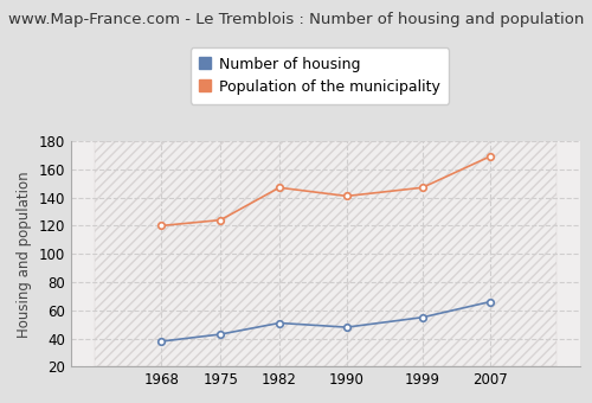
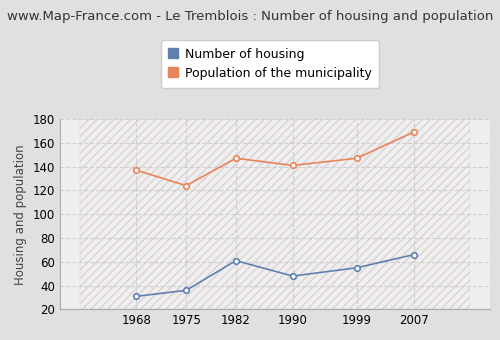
Number of housing/1968: 38 -> 31
Population of the municipality/1968: 120 -> 137
Number of housing/1975: 43 -> 36
Number of housing/1982: 51 -> 61
